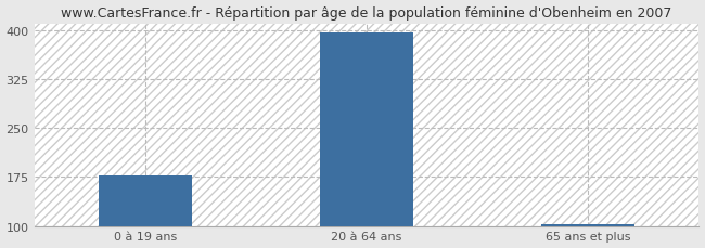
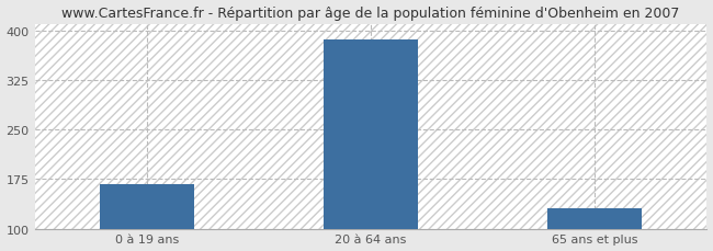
0 à 19 ans: 178 -> 168
20 à 64 ans: 396 -> 386
65 ans et plus: 103 -> 130
